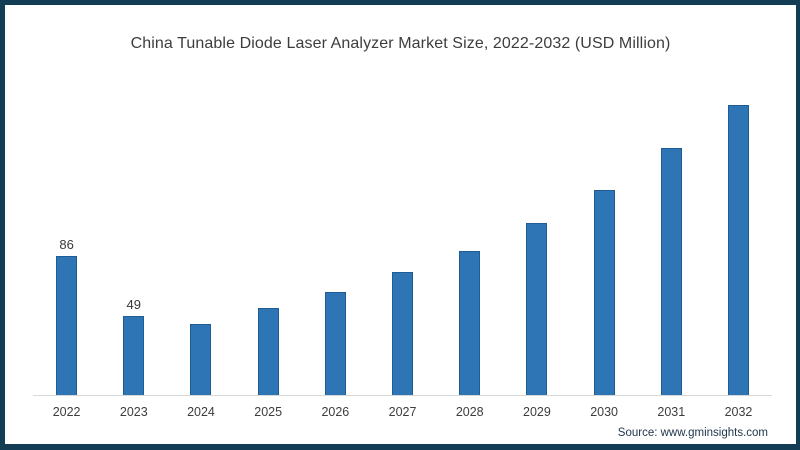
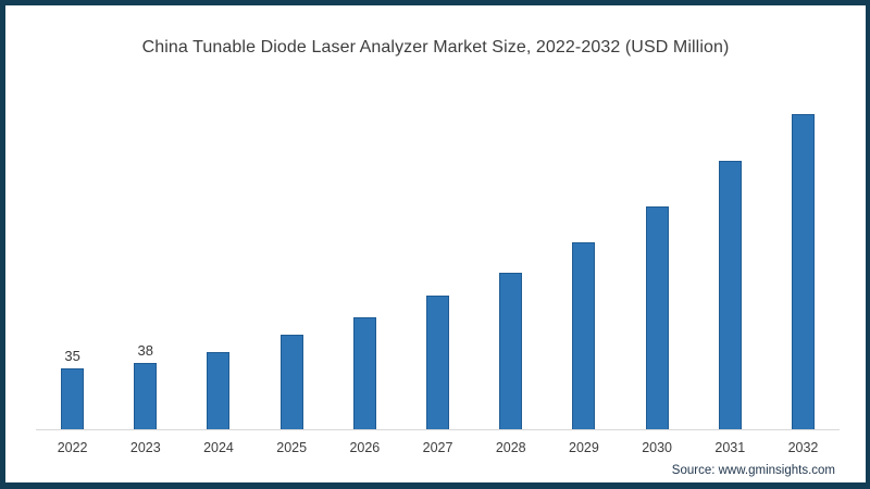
2022: 86 -> 35
2023: 49 -> 38
